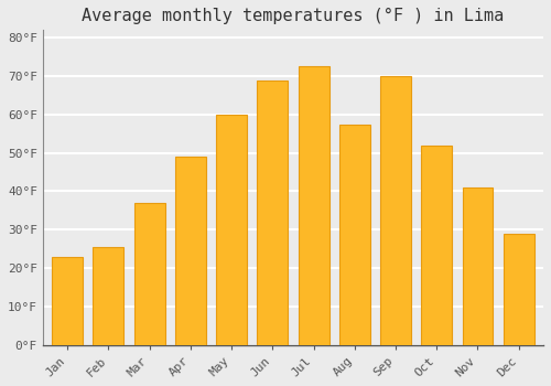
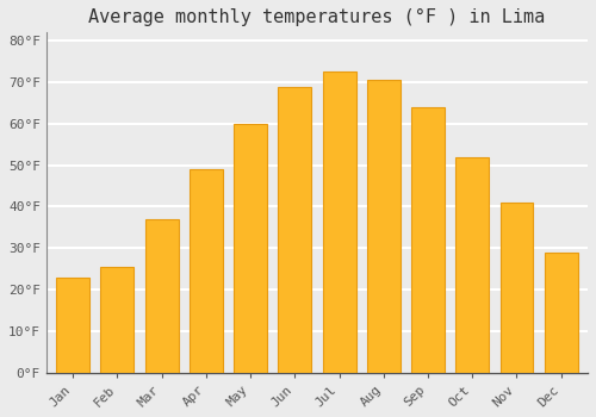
Aug: 57.5°F -> 70.5°F
Sep: 70.0°F -> 64.0°F
